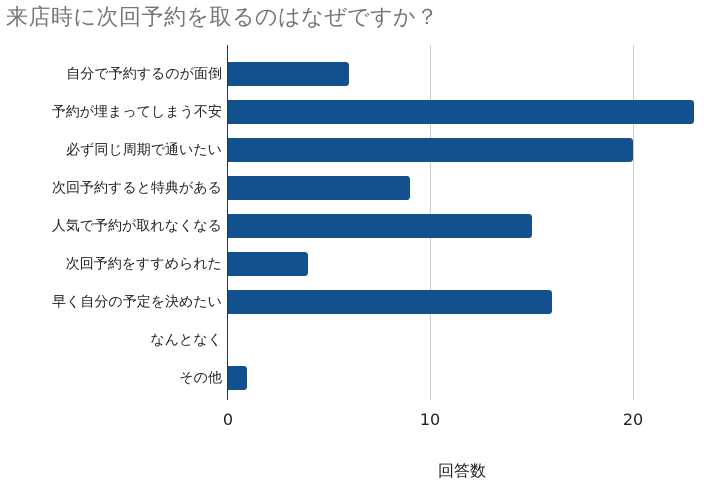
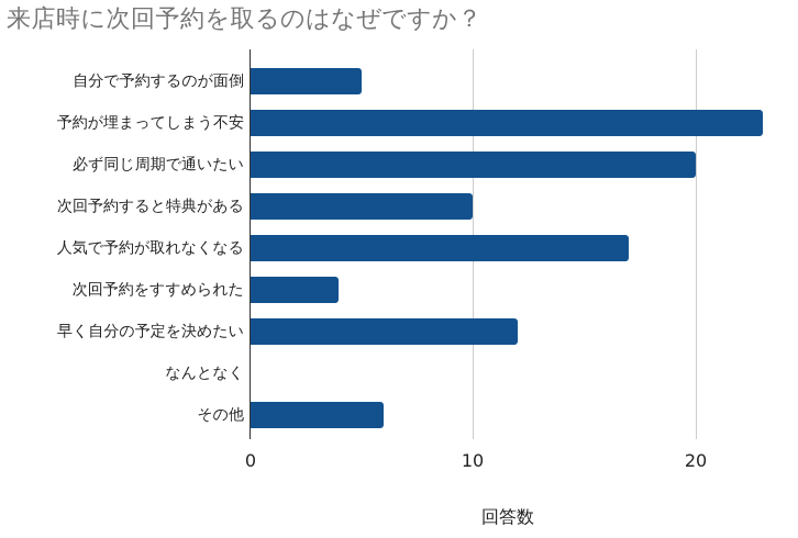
自分で予約するのが面倒: 6 -> 5
次回予約すると特典がある: 9 -> 10
人気で予約が取れなくなる: 15 -> 17
早く自分の予定を決めたい: 16 -> 12
その他: 1 -> 6
